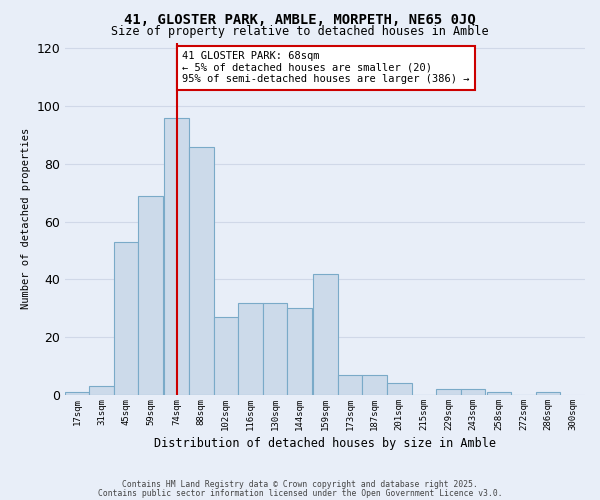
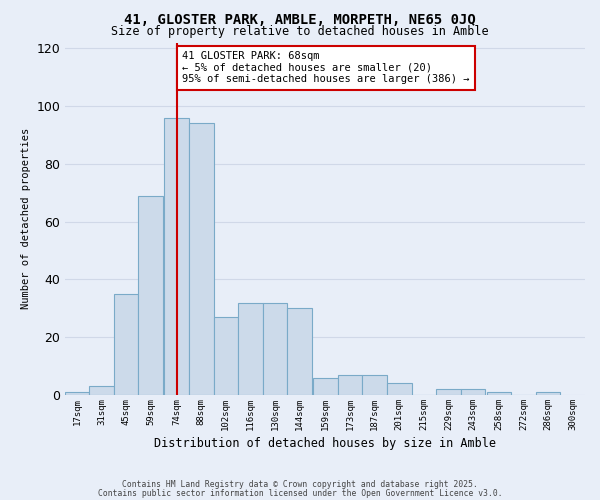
45sqm: 53 -> 35
88sqm: 86 -> 94
159sqm: 42 -> 6
